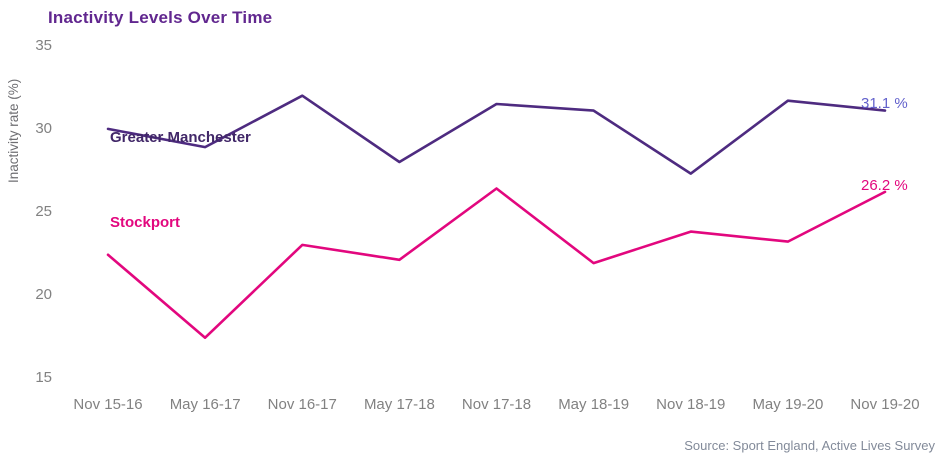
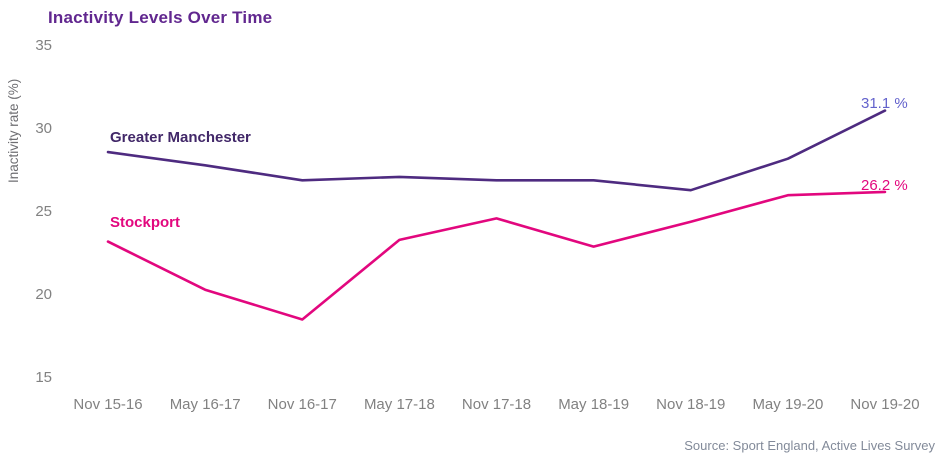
Greater Manchester/Nov 15-16: 30.0 -> 28.6
Stockport/Nov 15-16: 22.4 -> 23.2
Greater Manchester/May 16-17: 28.9 -> 27.8
Stockport/May 16-17: 17.4 -> 20.3
Greater Manchester/Nov 16-17: 32.0 -> 26.9
Stockport/Nov 16-17: 23.0 -> 18.5
Greater Manchester/May 17-18: 28.0 -> 27.1
Stockport/May 17-18: 22.1 -> 23.3
Greater Manchester/Nov 17-18: 31.5 -> 26.9
Stockport/Nov 17-18: 26.4 -> 24.6
Greater Manchester/May 18-19: 31.1 -> 26.9
Stockport/May 18-19: 21.9 -> 22.9
Greater Manchester/Nov 18-19: 27.3 -> 26.3
Stockport/Nov 18-19: 23.8 -> 24.4
Greater Manchester/May 19-20: 31.7 -> 28.2
Stockport/May 19-20: 23.2 -> 26.0
